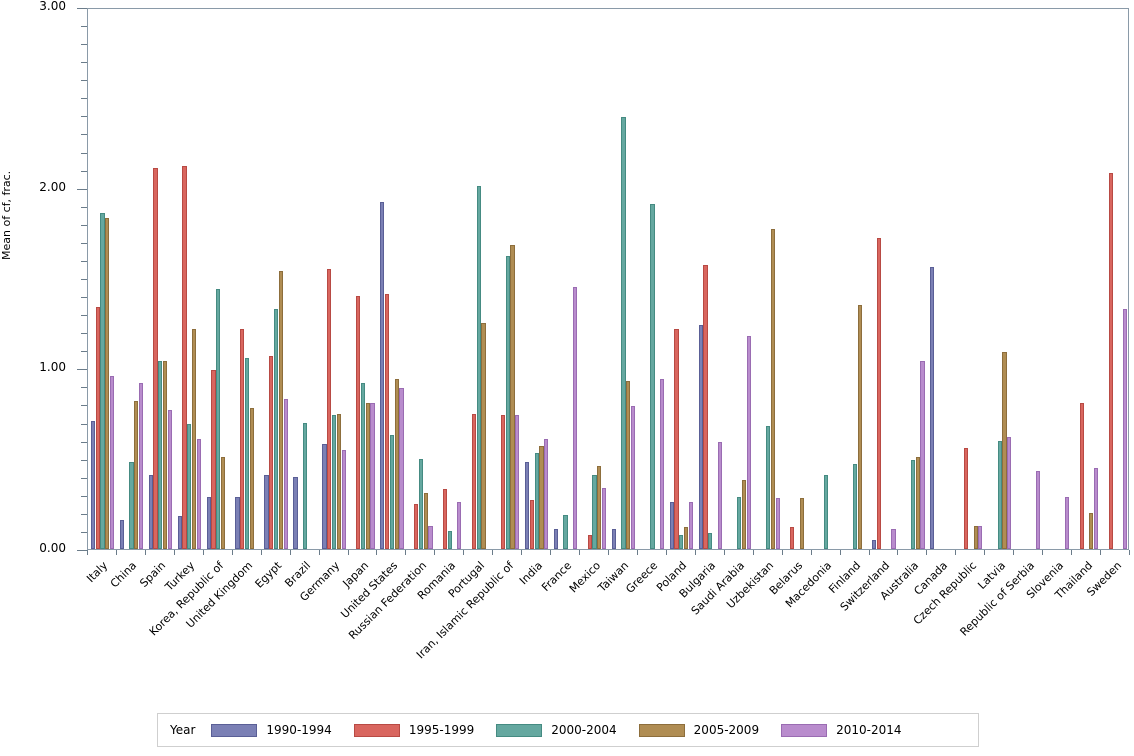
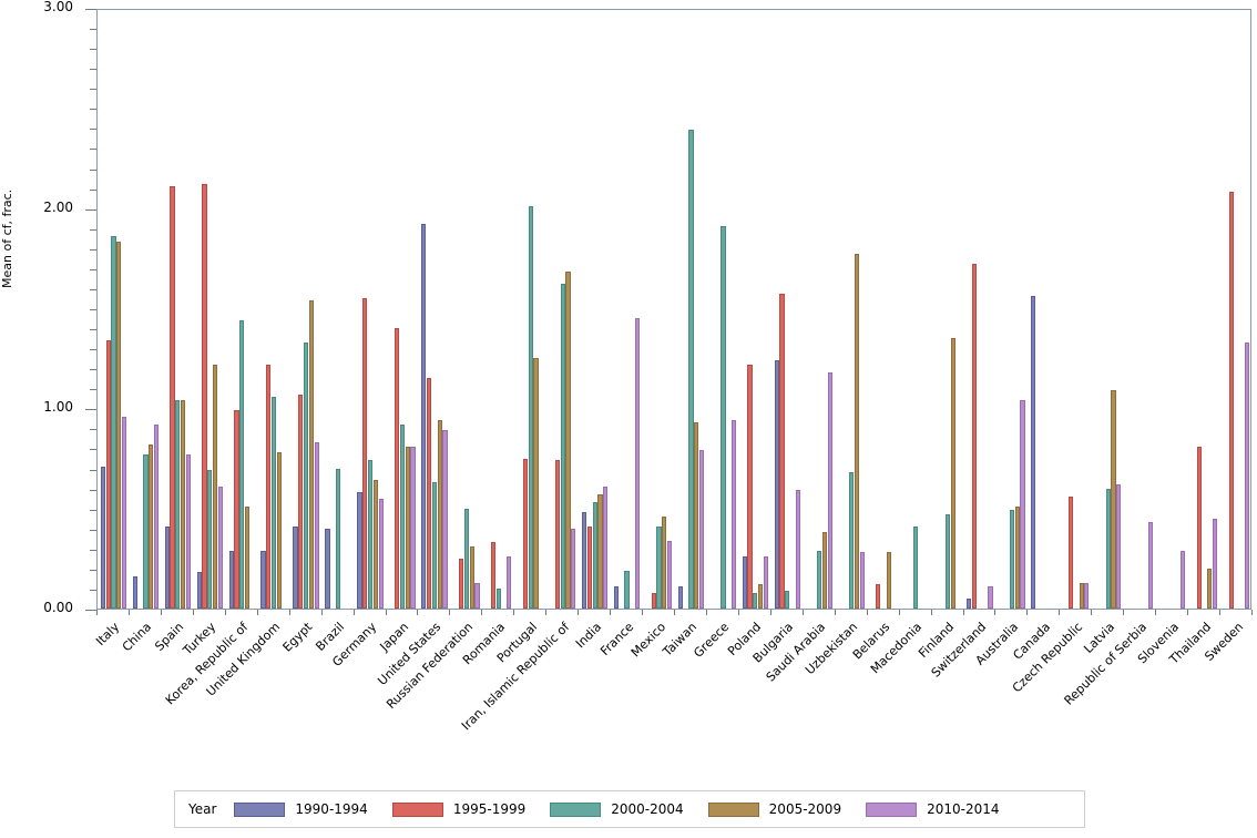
2000-2004/China: 0.48 -> 0.77
2005-2009/Germany: 0.75 -> 0.64
1995-1999/United States: 1.41 -> 1.15
2010-2014/Iran, Islamic Republic of: 0.74 -> 0.40
1995-1999/India: 0.27 -> 0.41
